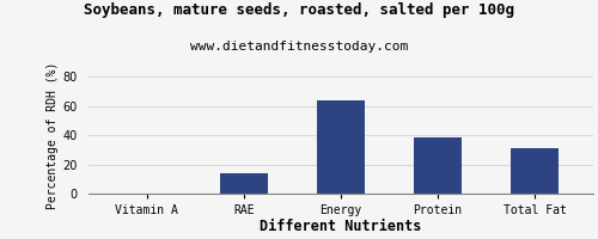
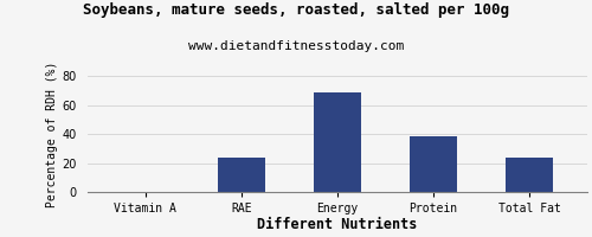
RAE: 14 -> 24
Energy: 64 -> 69
Total Fat: 31 -> 24
